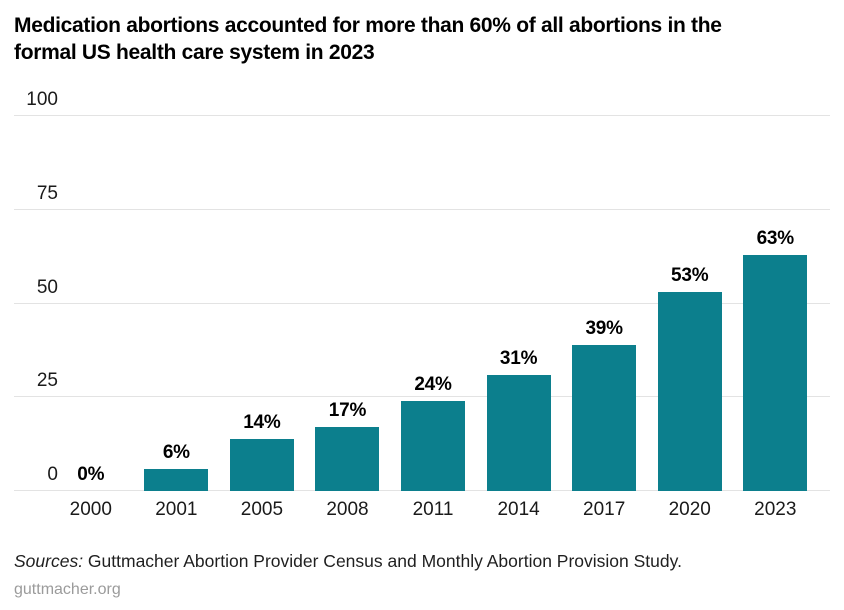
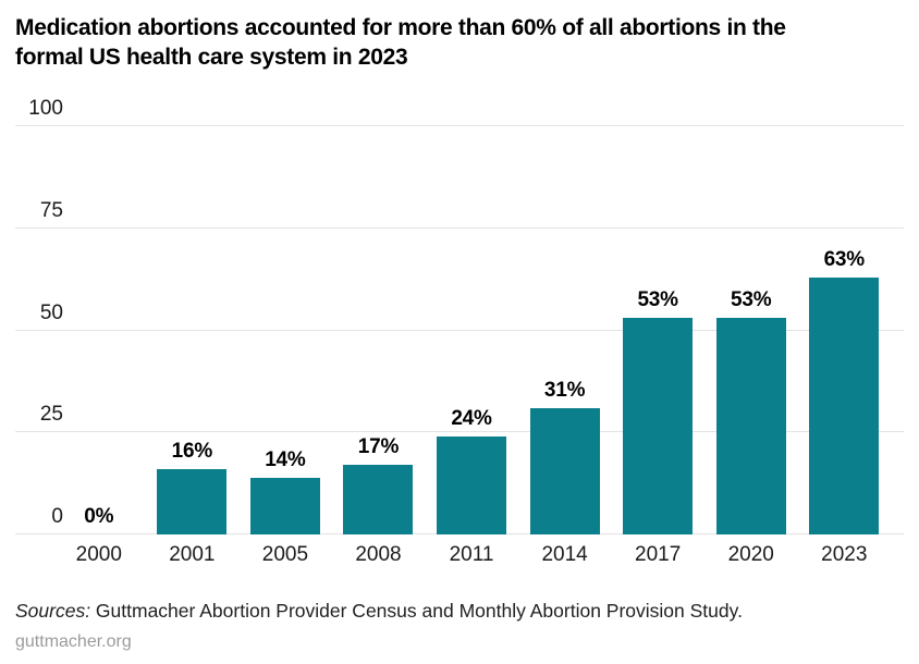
2001: 6% -> 16%
2017: 39% -> 53%
